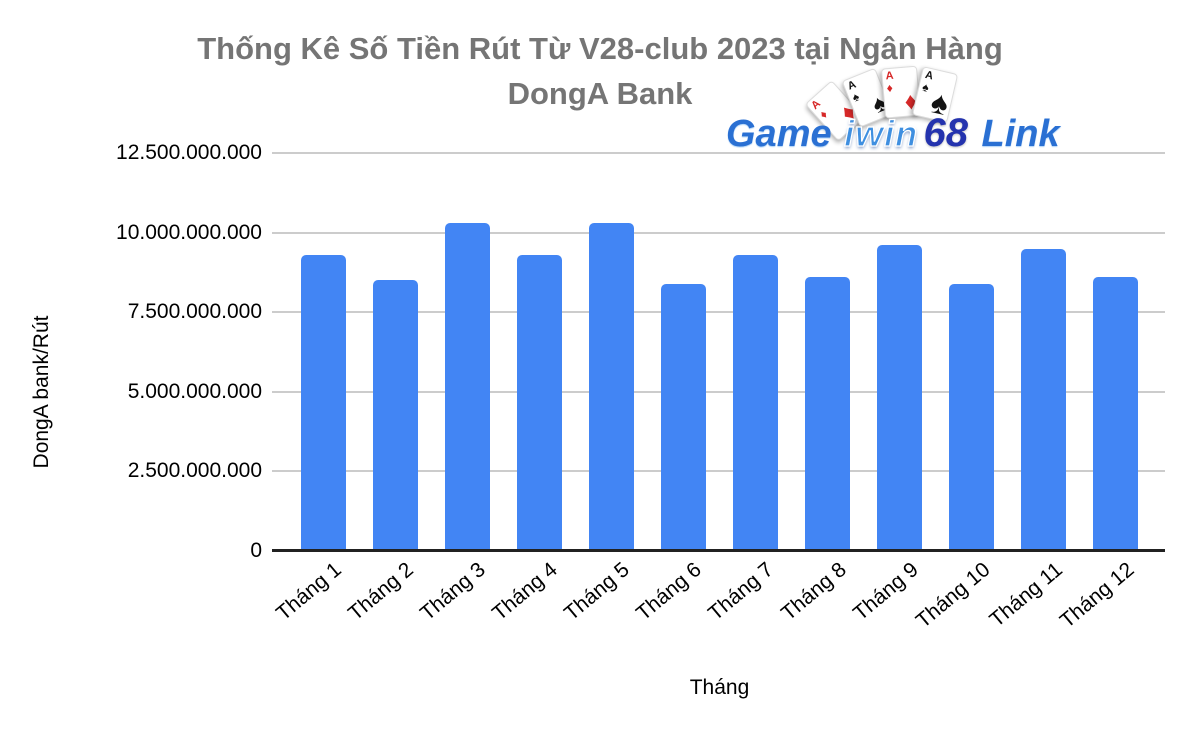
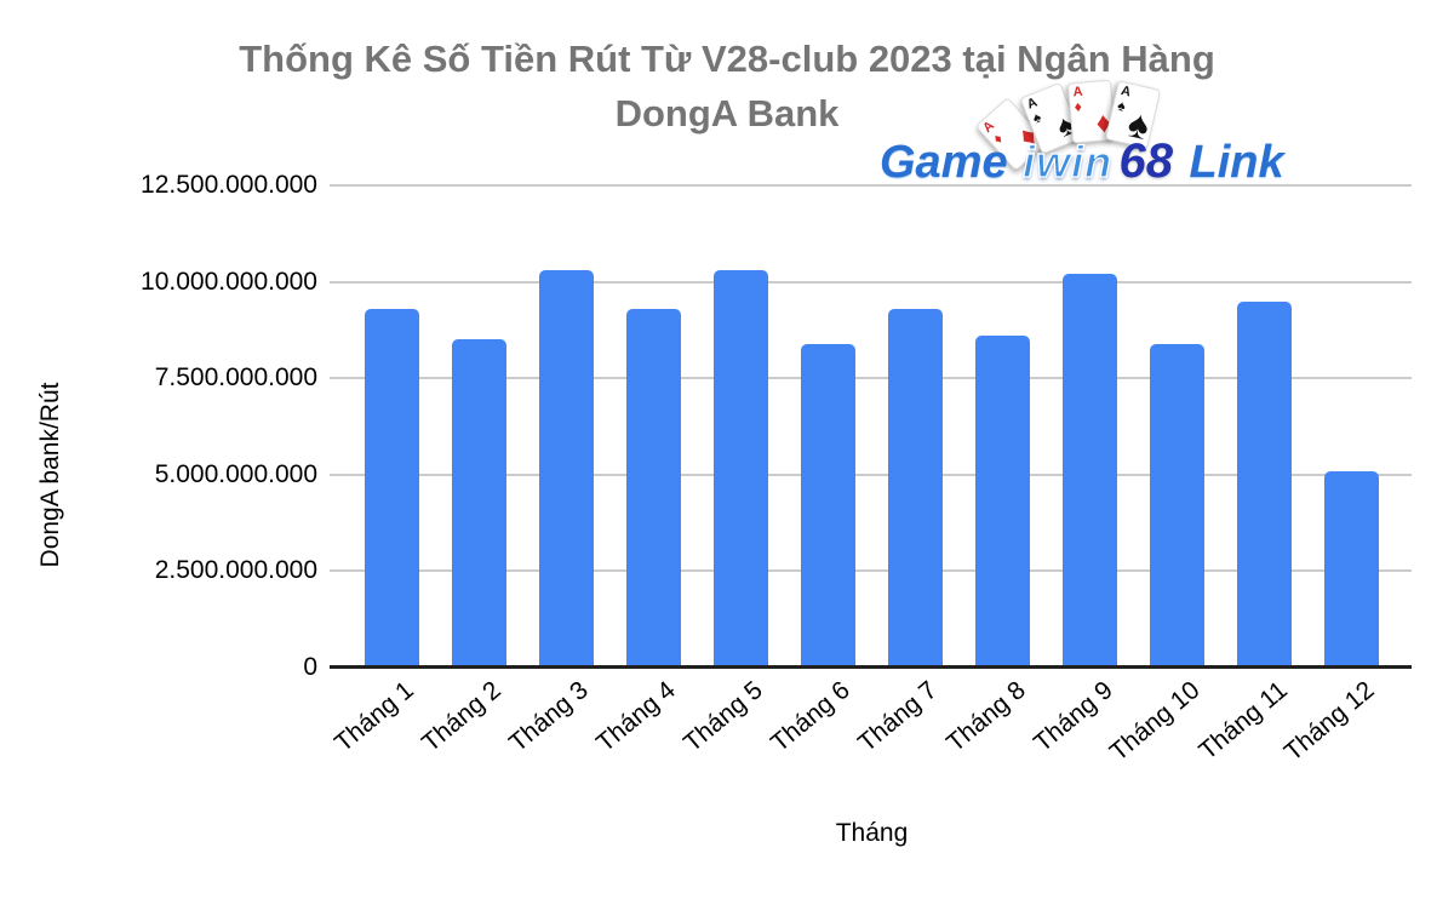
Tháng 9: 9600000000 -> 10200000000
Tháng 12: 8600000000 -> 5100000000
